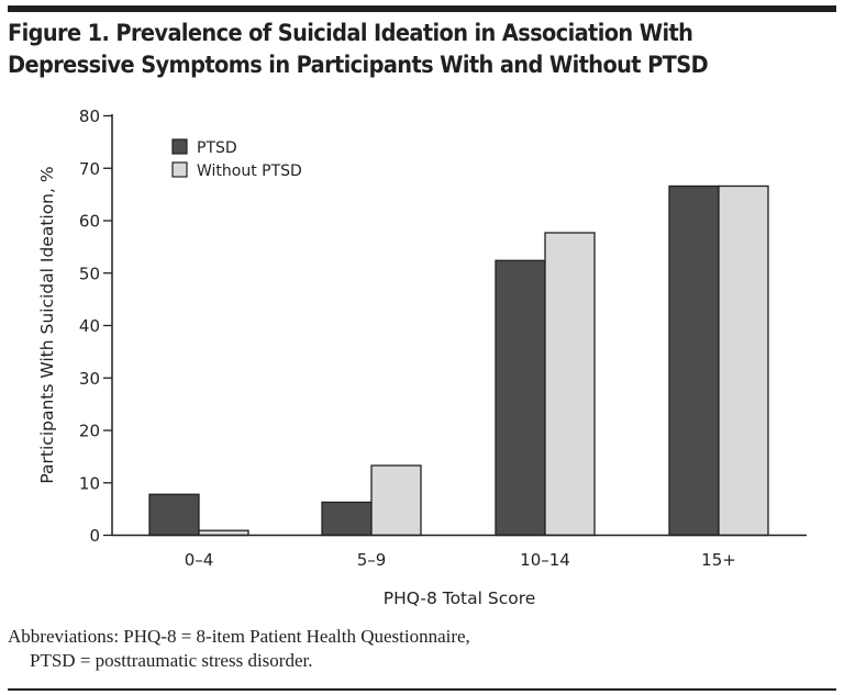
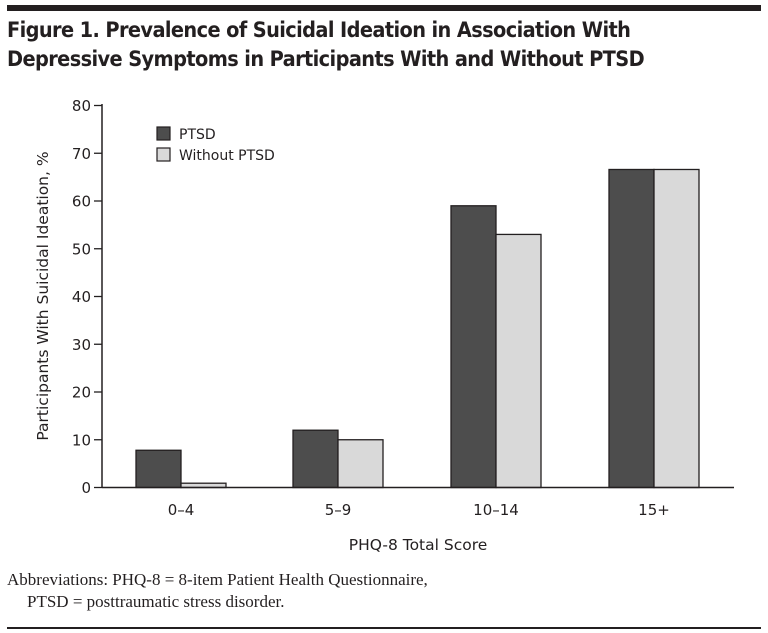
PTSD/5–9: 6 -> 12
Without PTSD/5–9: 13 -> 10
PTSD/10–14: 52 -> 59
Without PTSD/10–14: 58 -> 53
